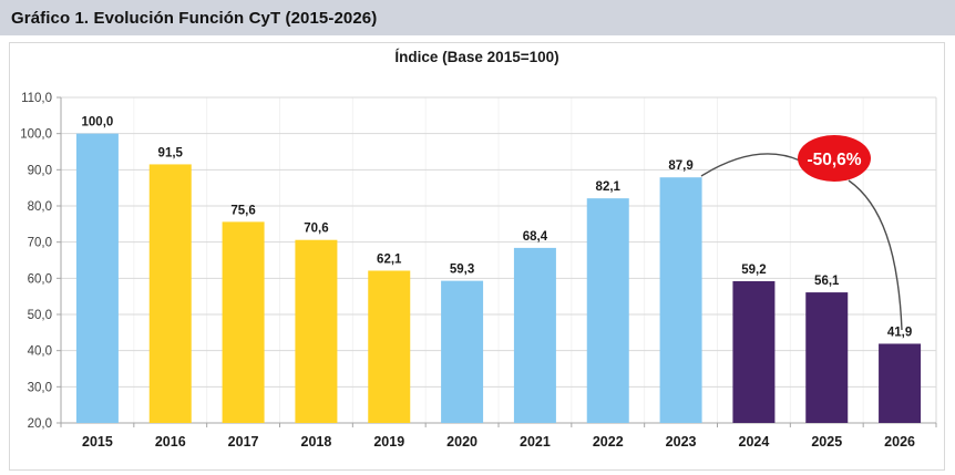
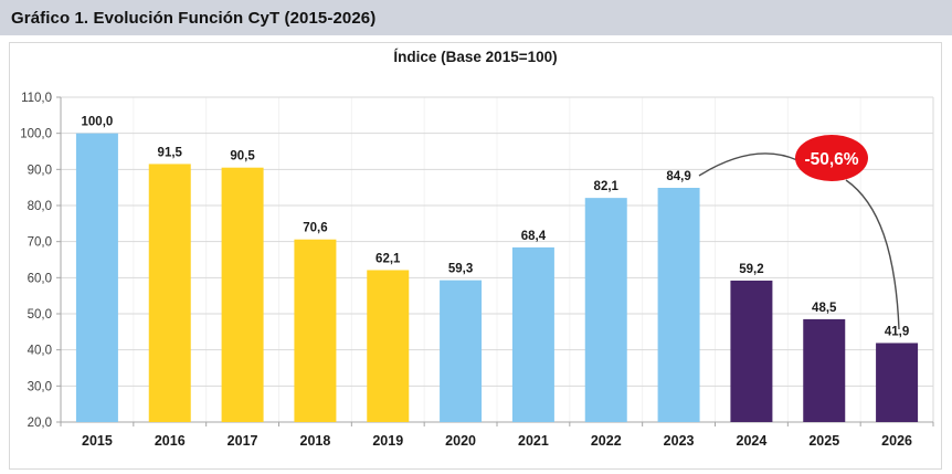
2017: 75,6 -> 90,5
2023: 87,9 -> 84,9
2025: 56,1 -> 48,5
